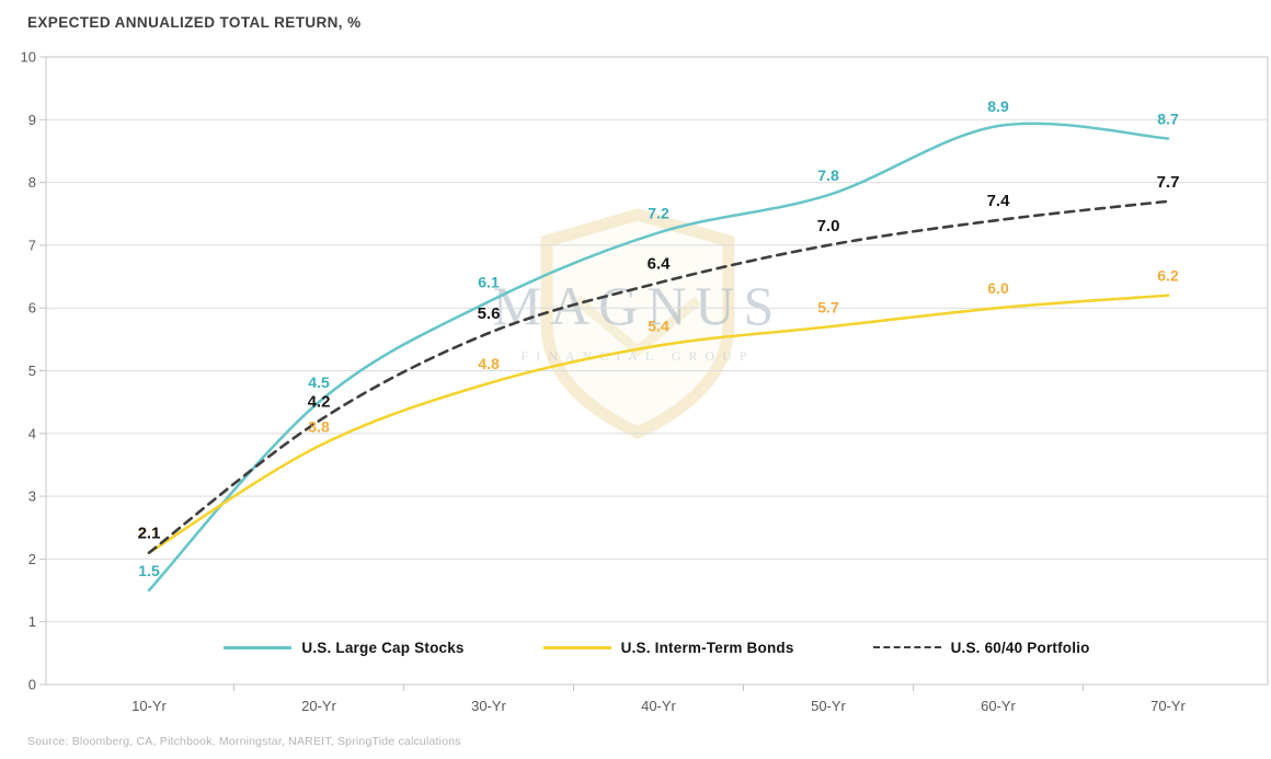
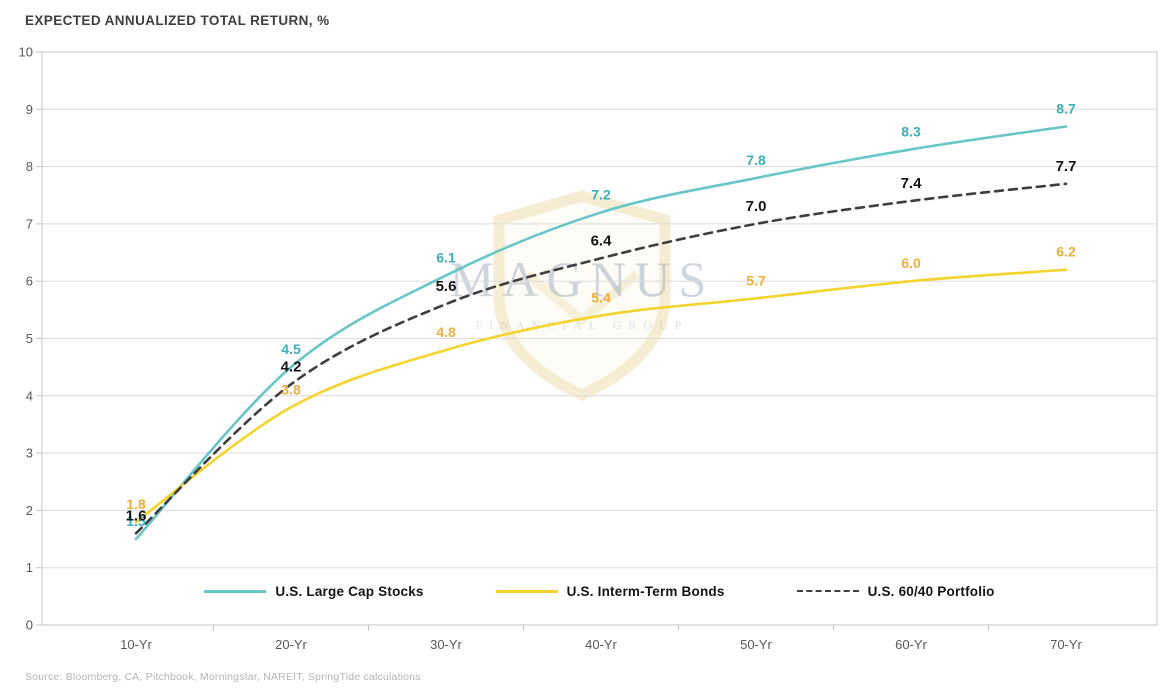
U.S. Interm-Term Bonds/10-Yr: 2.1 -> 1.8
U.S. 60/40 Portfolio/10-Yr: 2.1 -> 1.6
U.S. Large Cap Stocks/60-Yr: 8.9 -> 8.3
